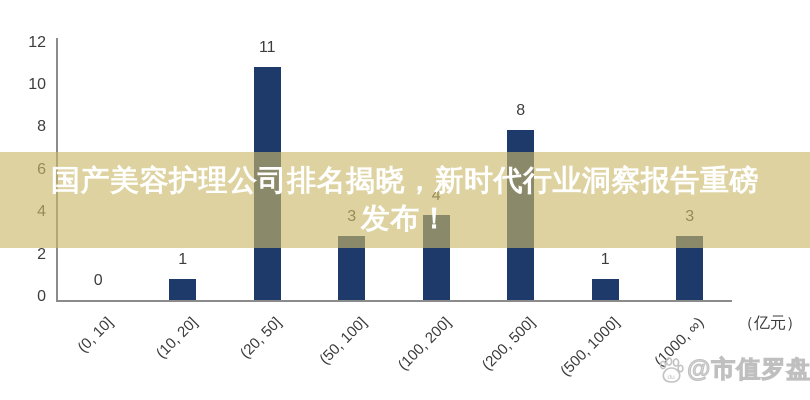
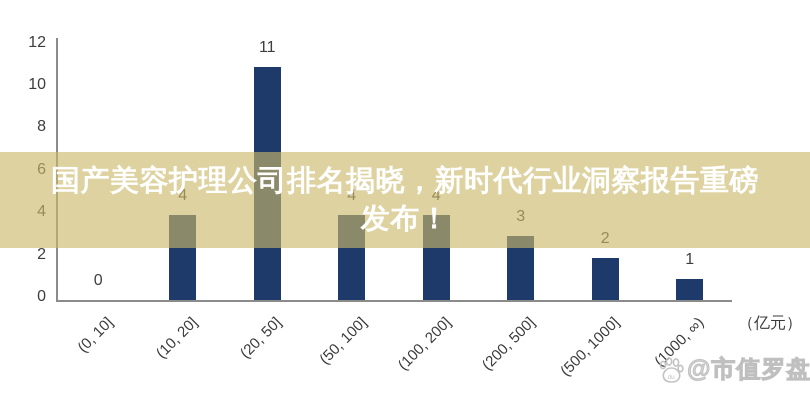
(10, 20]: 1 -> 4
(50, 100]: 3 -> 4
(200, 500]: 8 -> 3
(500, 1000]: 1 -> 2
(1000, ∞): 3 -> 1
